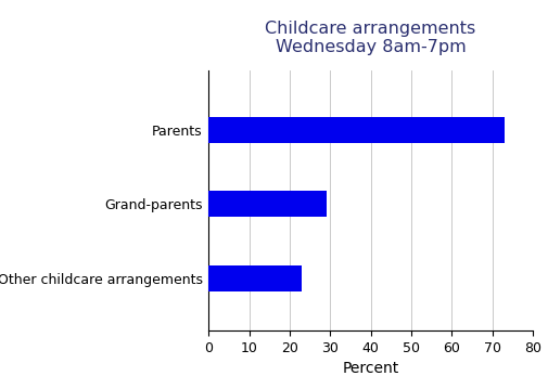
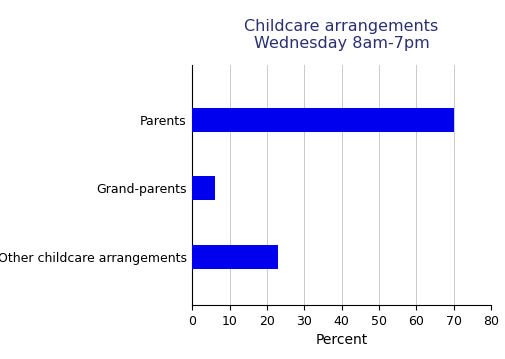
Parents: 73 -> 70
Grand-parents: 29 -> 6
